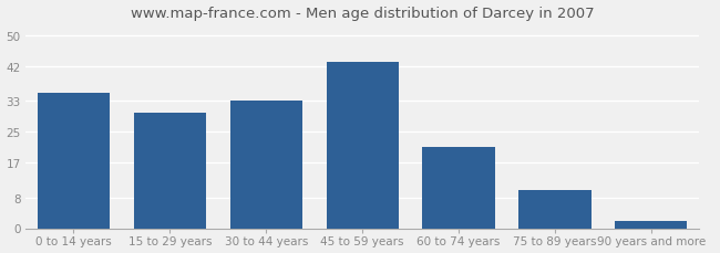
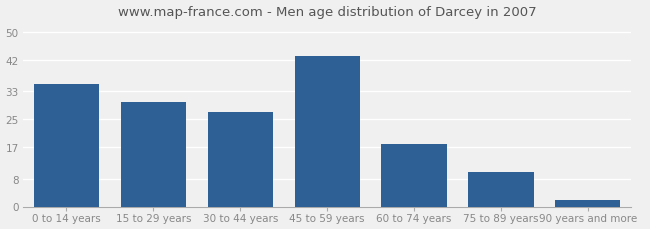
30 to 44 years: 33 -> 27
60 to 74 years: 21 -> 18
